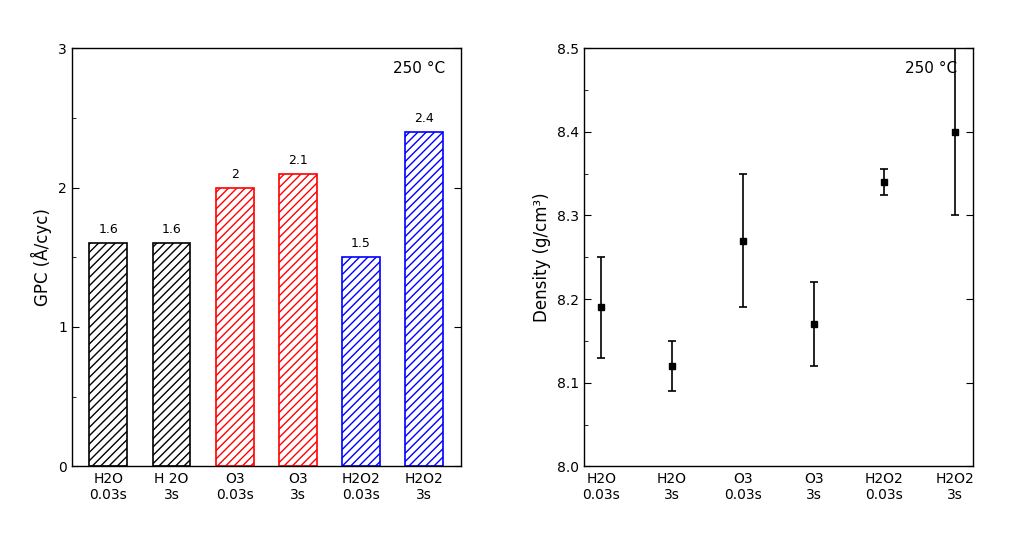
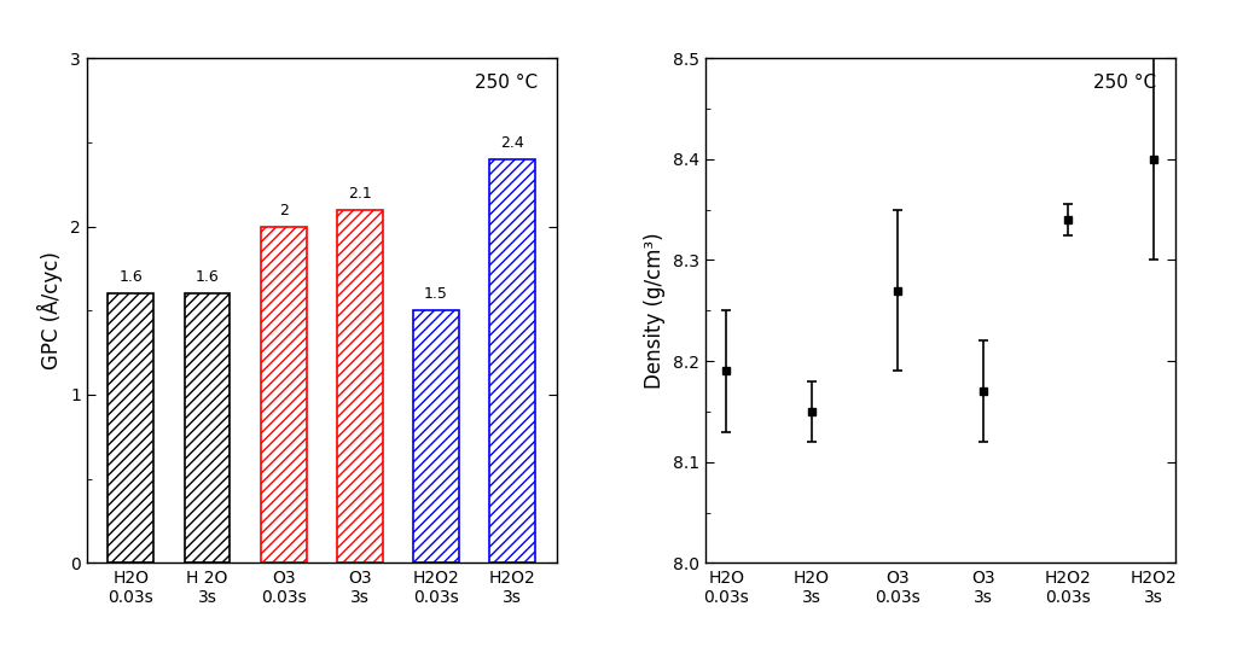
H2O 3s: 8.12 -> 8.15
